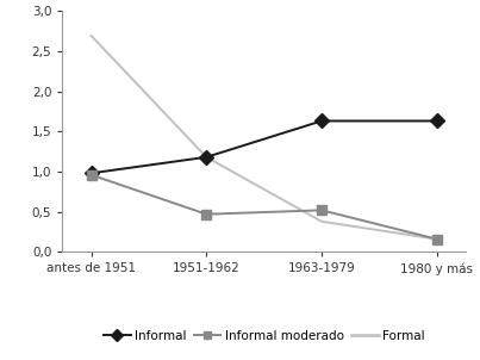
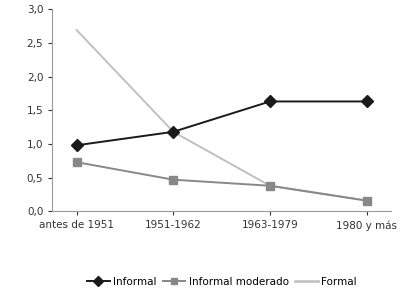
Informal moderado/antes de 1951: 0,96 -> 0,73
Informal moderado/1963-1979: 0,52 -> 0,38
